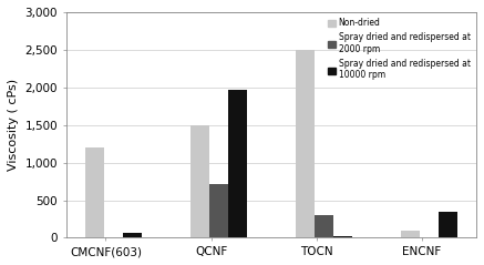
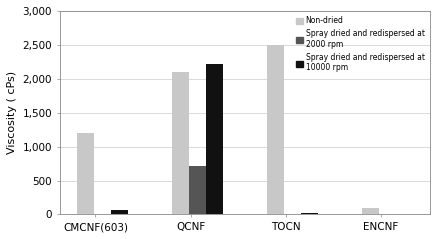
Non-dried/QCNF: 1,500 -> 2,100
Spray dried and redispersed at 10000 rpm/QCNF: 1,960 -> 2,220
Spray dried and redispersed at 2000 rpm/TOCN: 300 -> 10
Spray dried and redispersed at 10000 rpm/ENCNF: 340 -> 10
